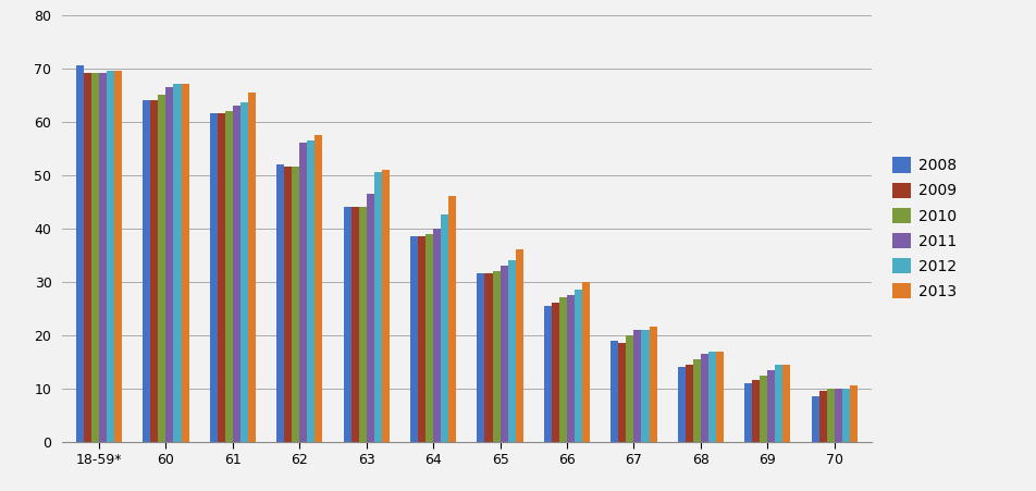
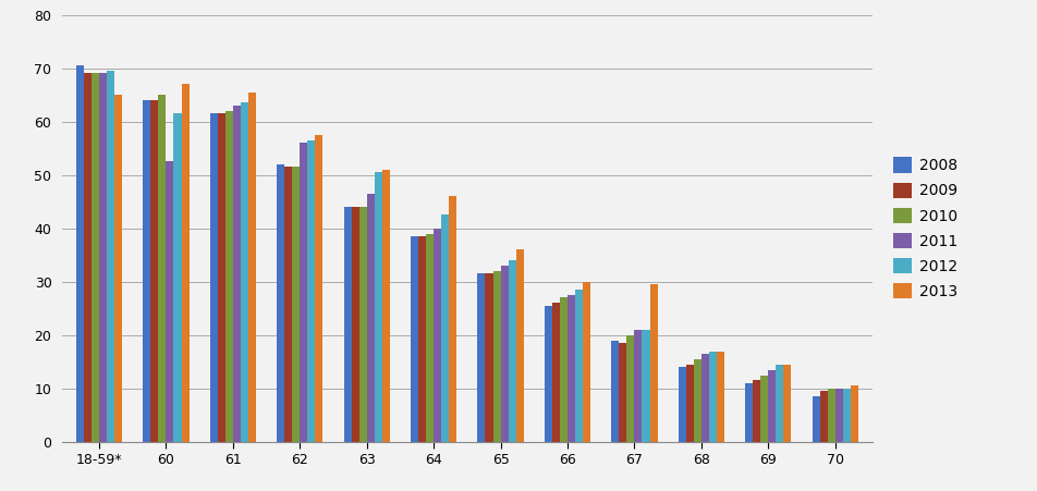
2013/18-59*: 69.5 -> 65.0
2011/60: 66.5 -> 52.5
2012/60: 67.0 -> 61.5
2013/67: 21.5 -> 29.5
